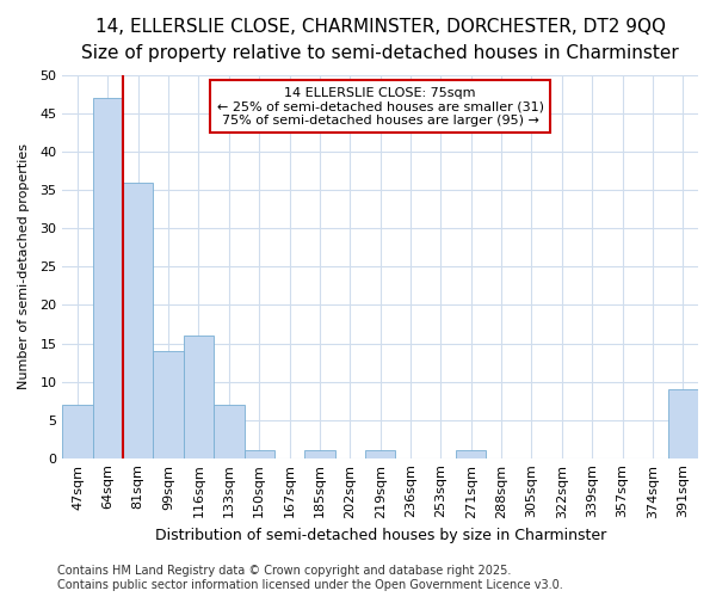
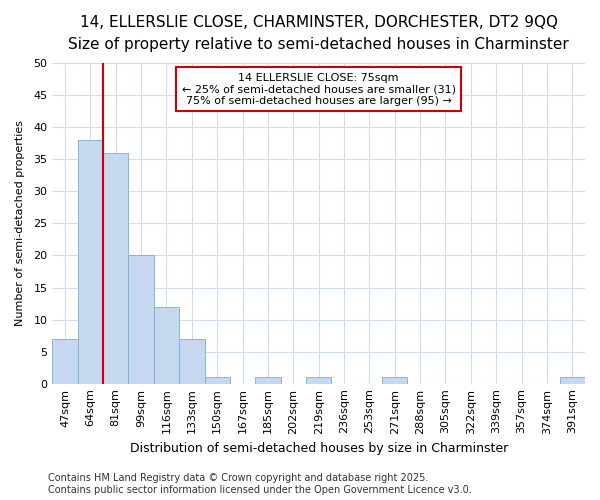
64sqm: 47 -> 38
99sqm: 14 -> 20
116sqm: 16 -> 12
391sqm: 9 -> 1
